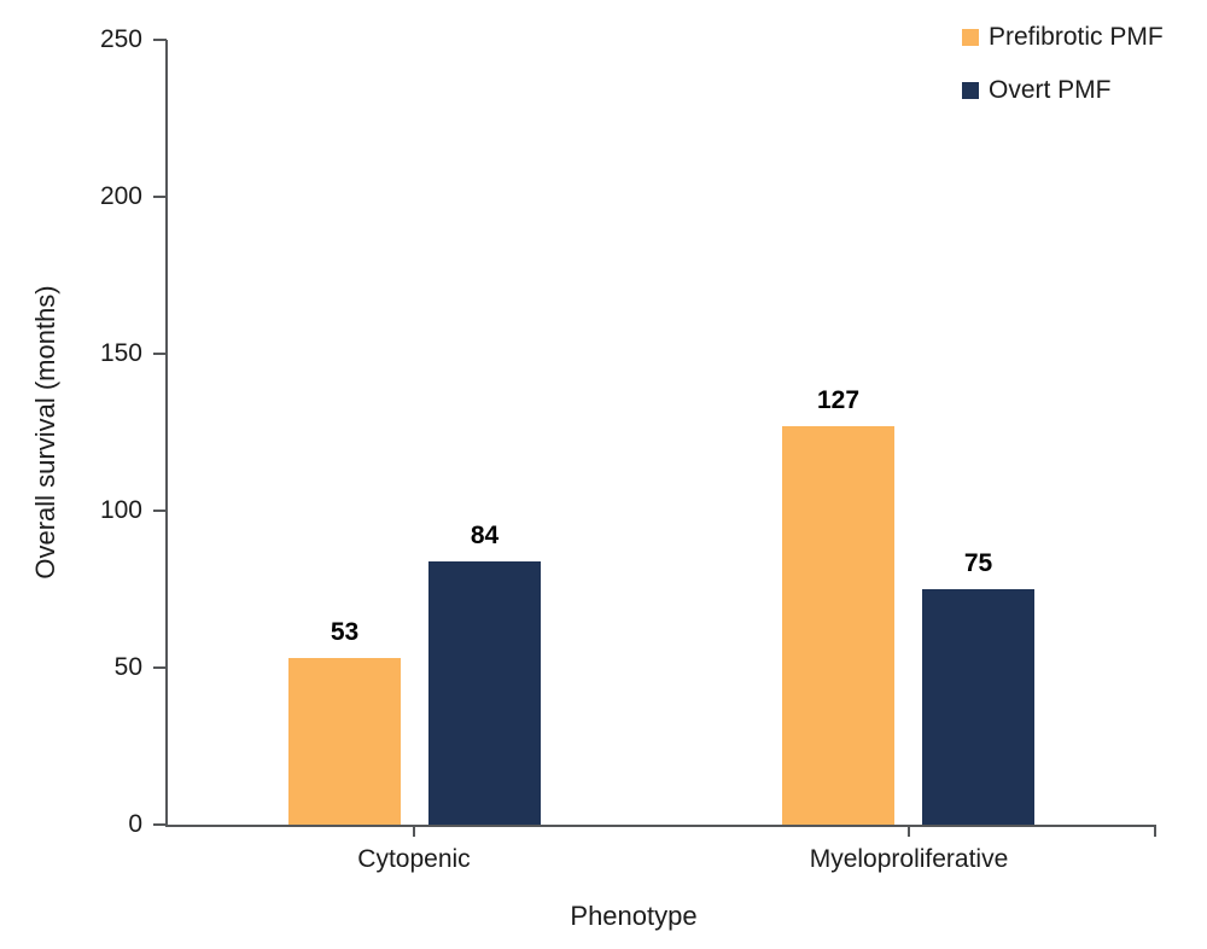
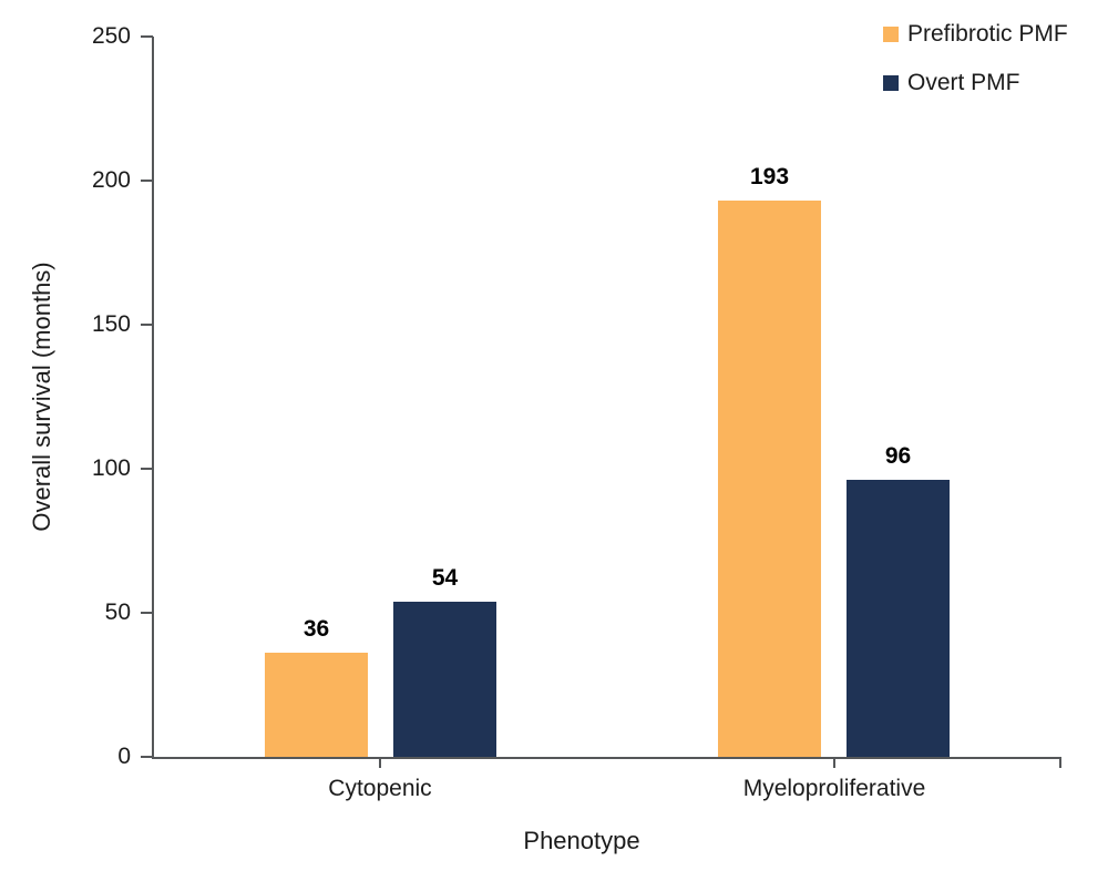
Prefibrotic PMF/Cytopenic: 53 -> 36
Overt PMF/Cytopenic: 84 -> 54
Prefibrotic PMF/Myeloproliferative: 127 -> 193
Overt PMF/Myeloproliferative: 75 -> 96
